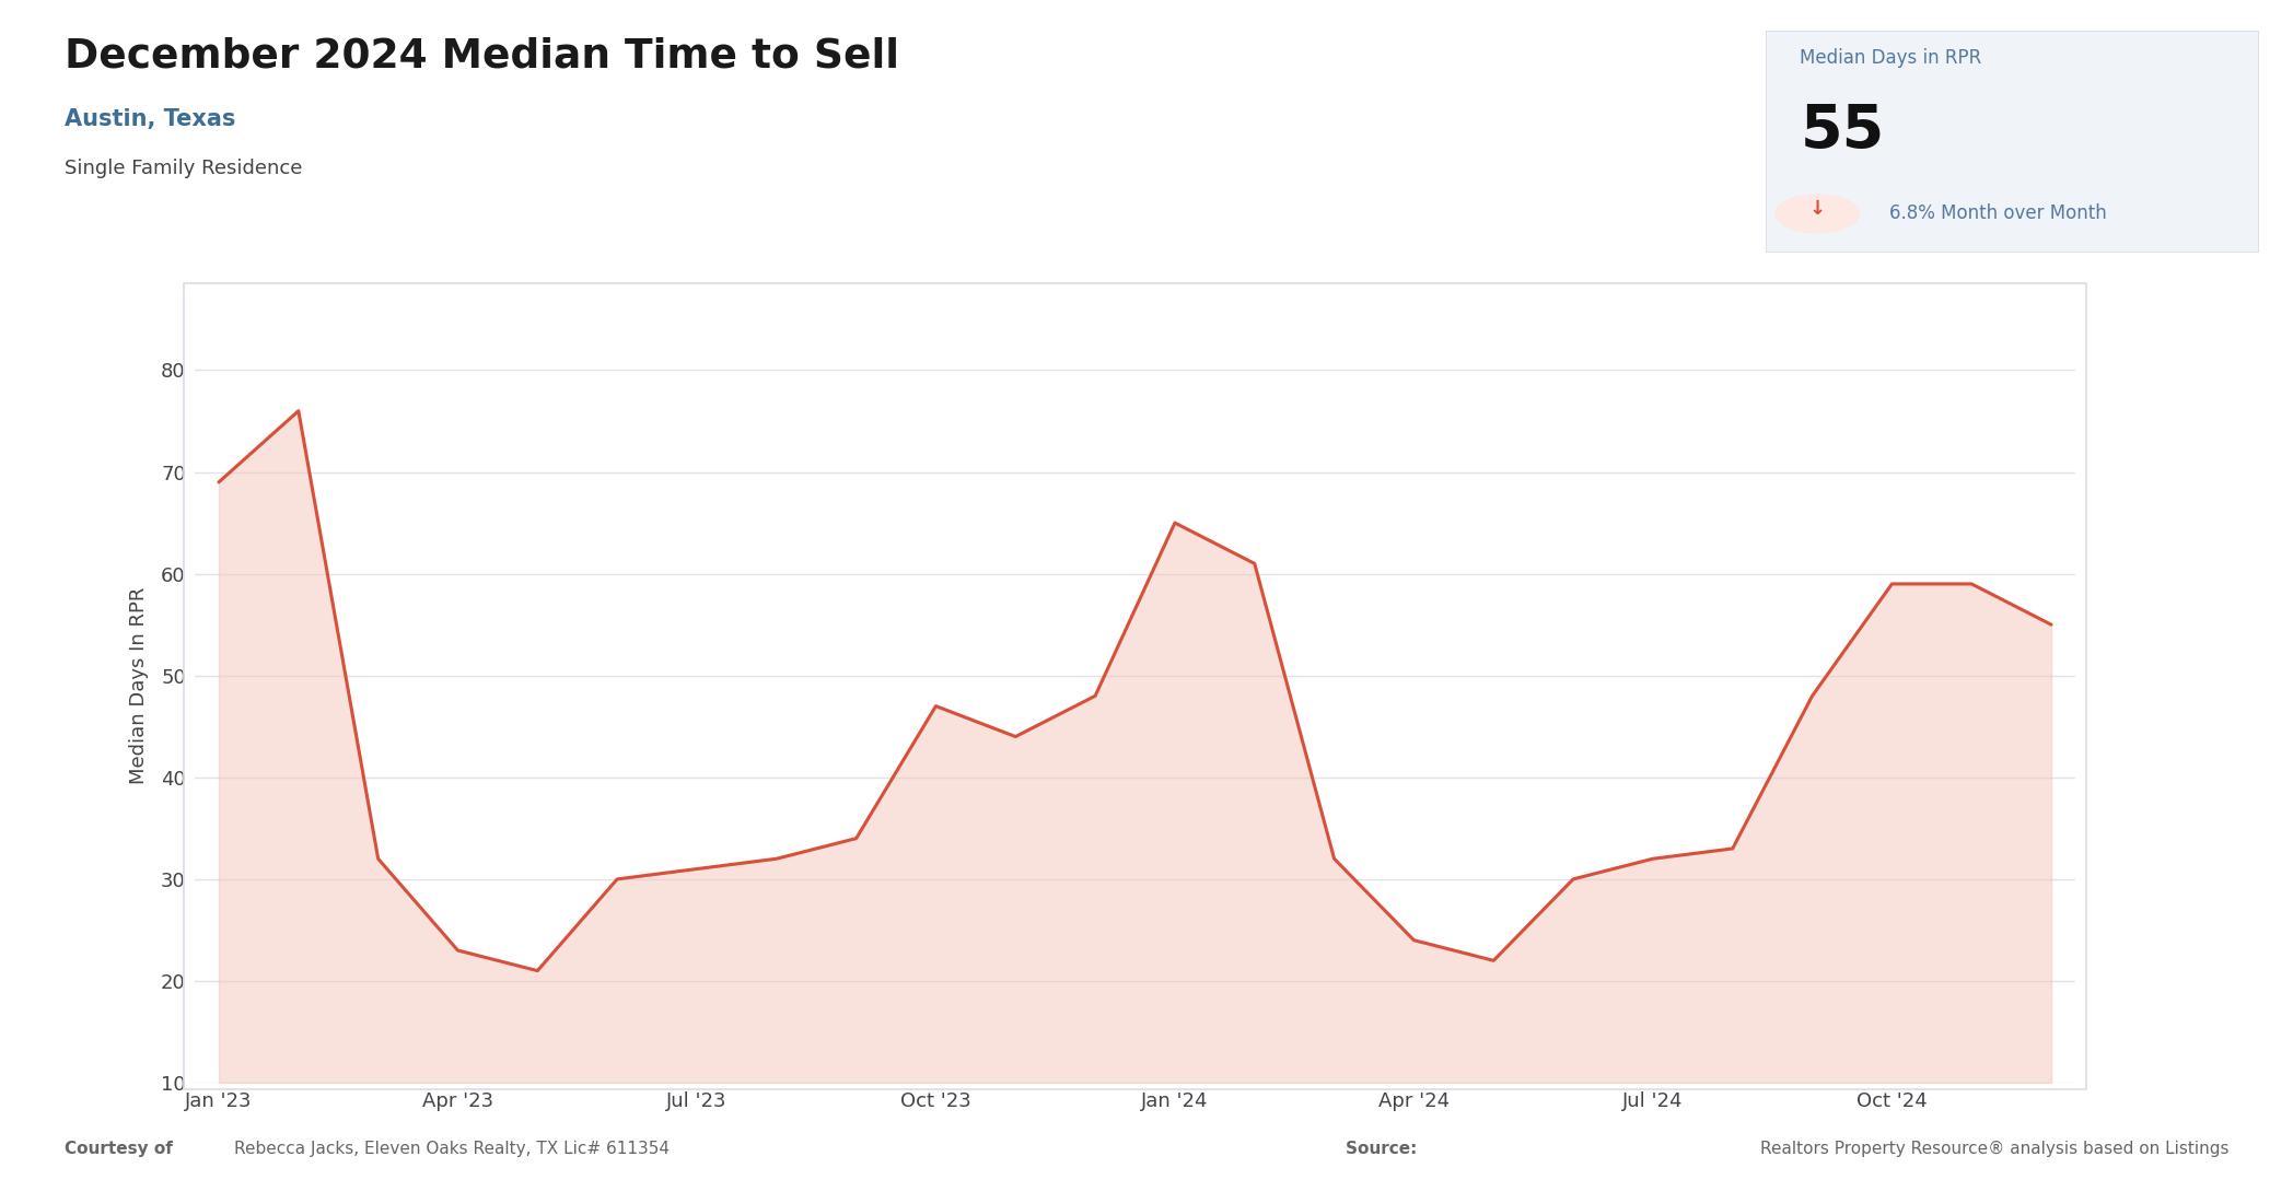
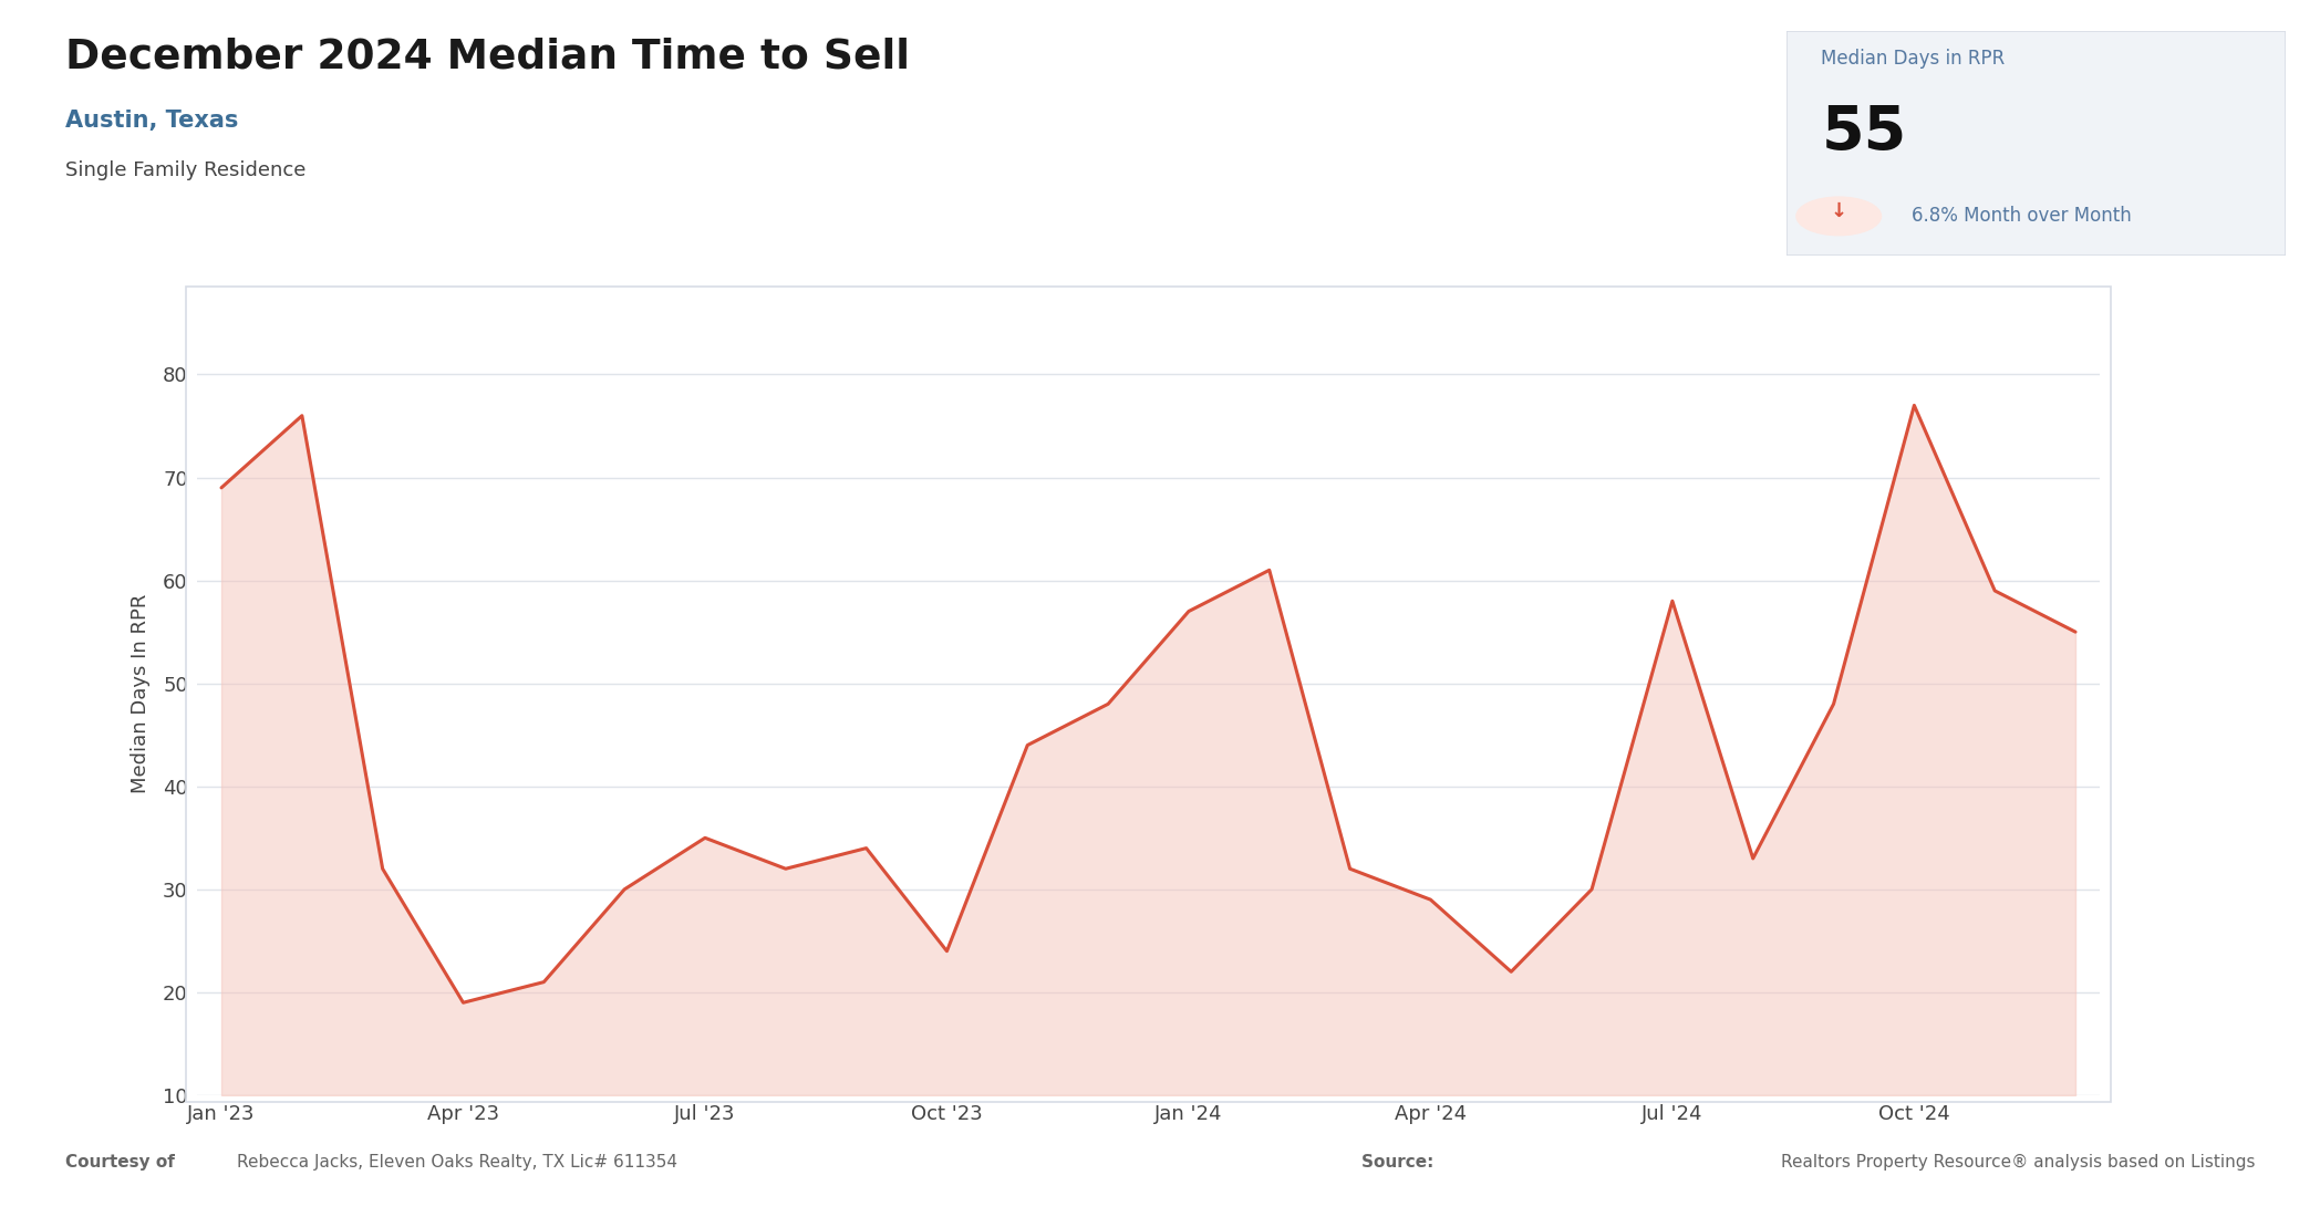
Apr '23: 23 -> 19
Jul '23: 31 -> 35
Oct '23: 47 -> 24
Jan '24: 65 -> 57
Apr '24: 24 -> 29
Jul '24: 32 -> 58
Oct '24: 59 -> 77
